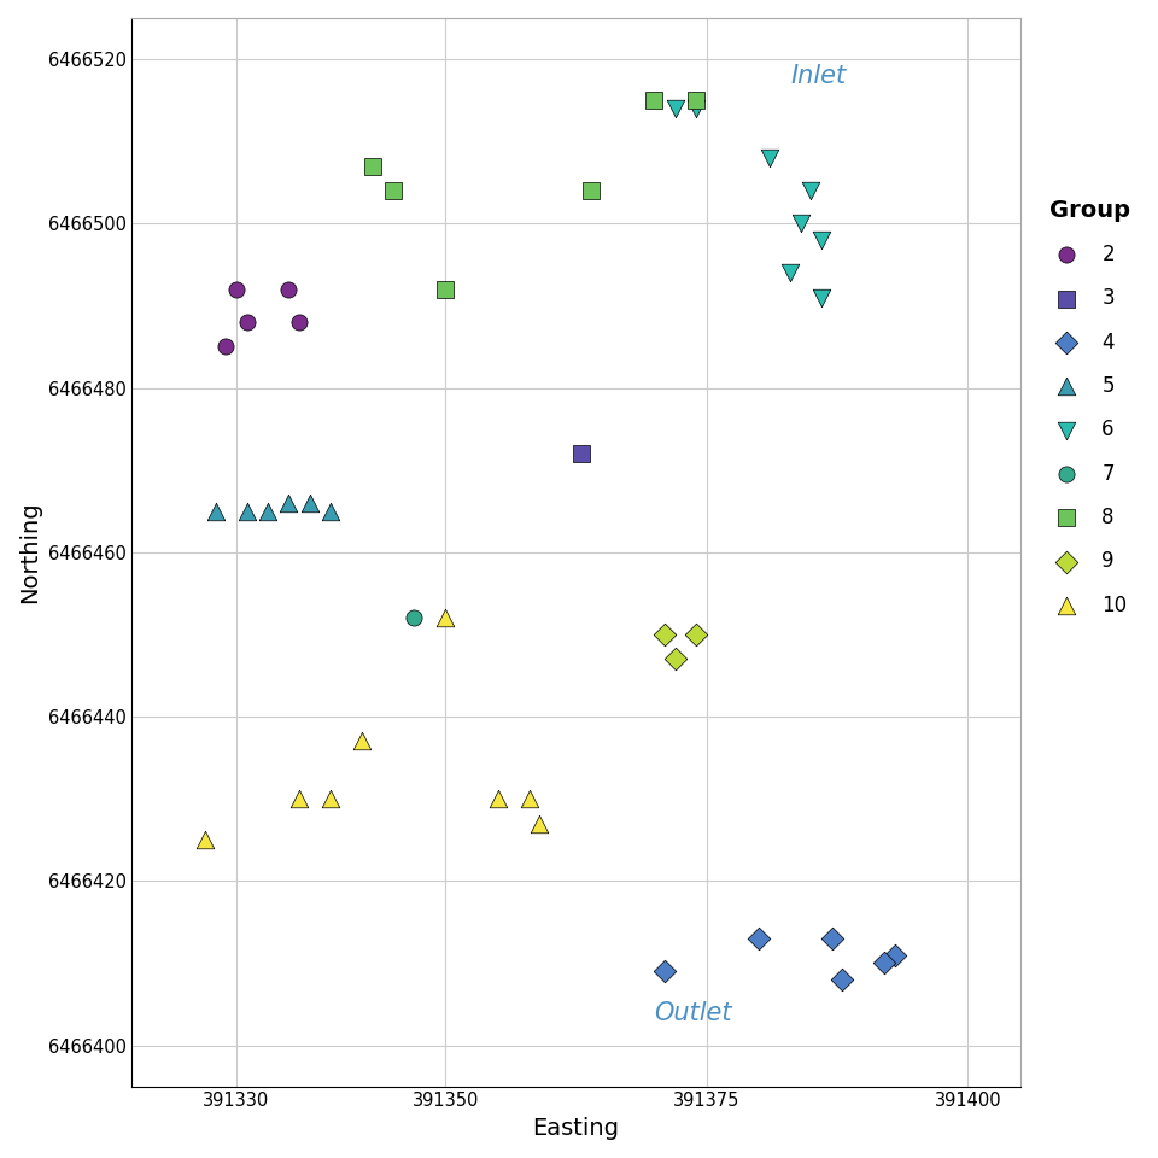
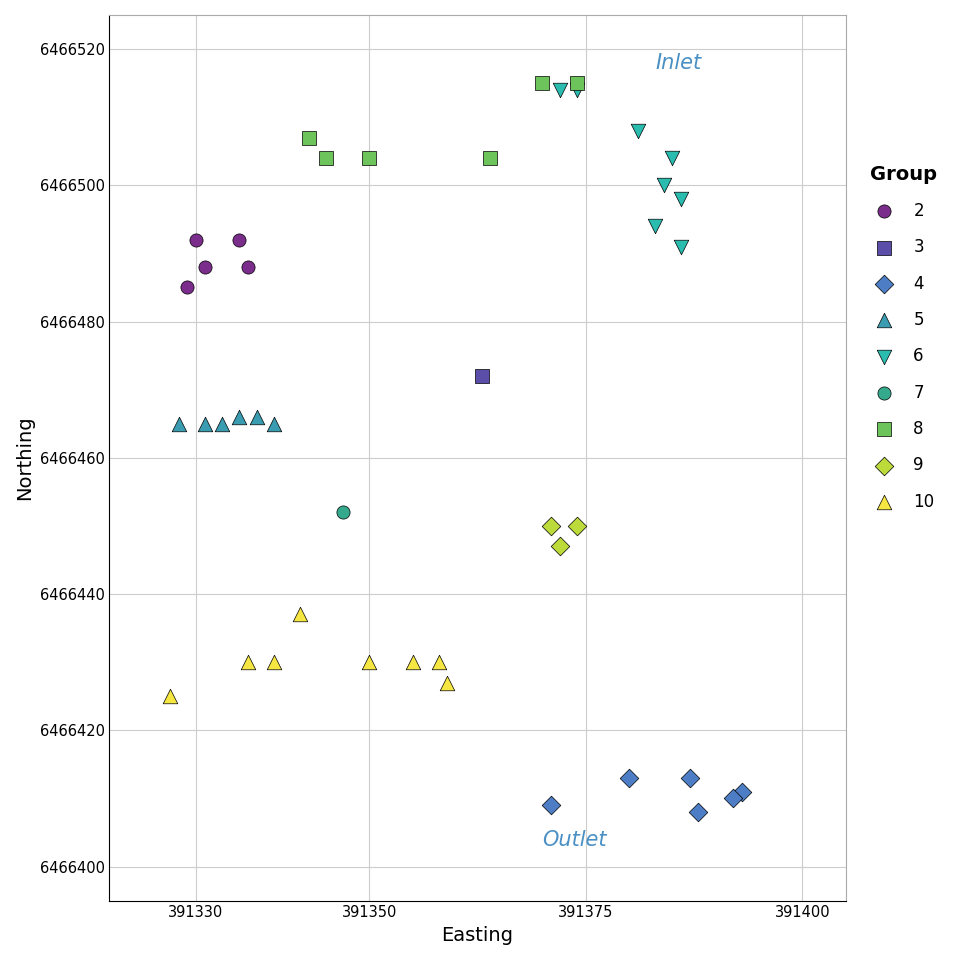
8/391350: 6466492 -> 6466504
10/391350: 6466452 -> 6466430
